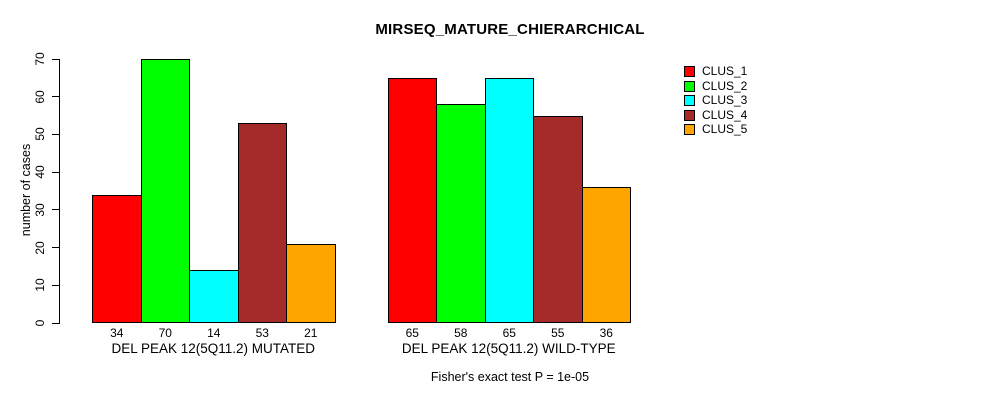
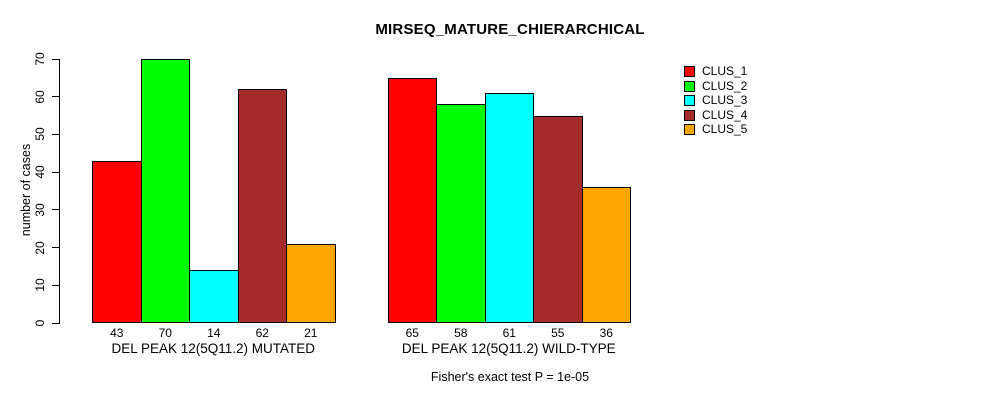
CLUS_1/DEL PEAK 12(5Q11.2) MUTATED: 34 -> 43
CLUS_4/DEL PEAK 12(5Q11.2) MUTATED: 53 -> 62
CLUS_3/DEL PEAK 12(5Q11.2) WILD-TYPE: 65 -> 61
